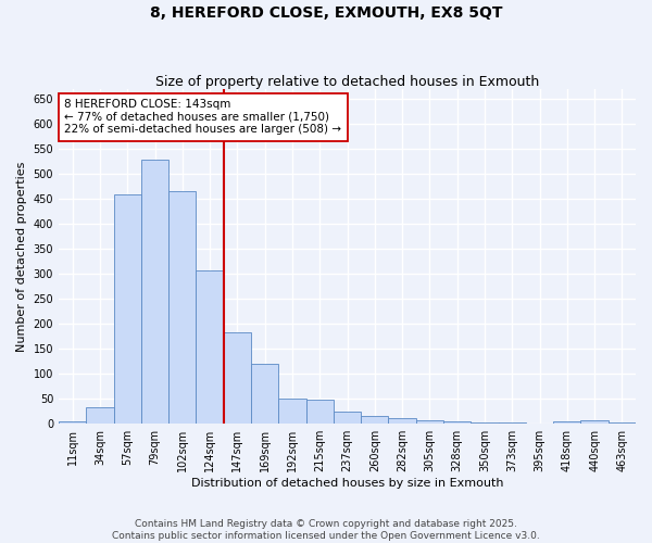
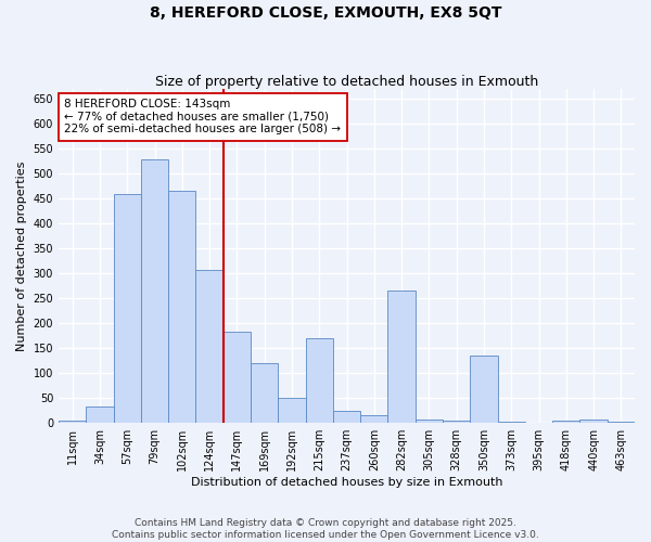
215sqm: 48 -> 170
282sqm: 12 -> 265
350sqm: 2 -> 135
